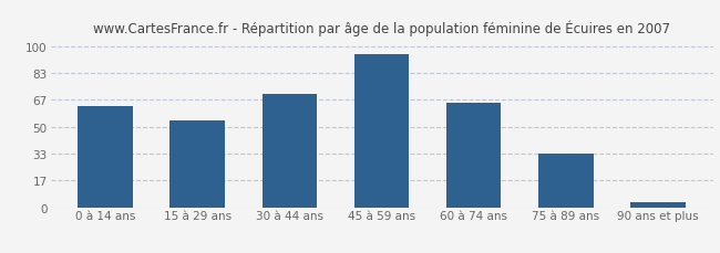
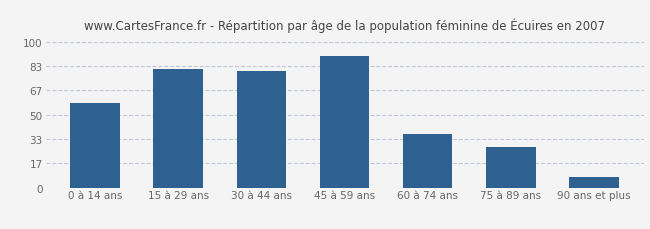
0 à 14 ans: 63 -> 58
15 à 29 ans: 54 -> 81
30 à 44 ans: 70 -> 80
45 à 59 ans: 95 -> 90
60 à 74 ans: 65 -> 37
75 à 89 ans: 33 -> 28
90 ans et plus: 3 -> 7
